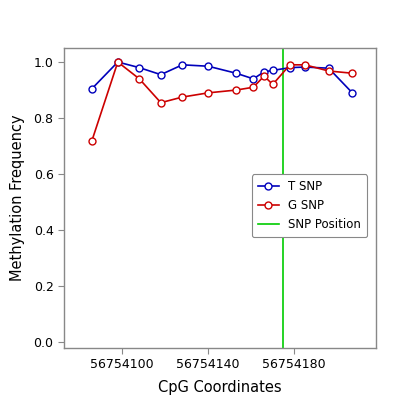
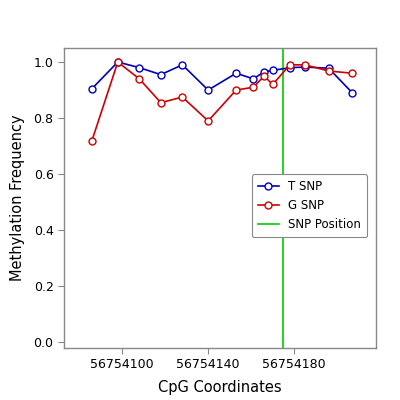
T SNP/56754140: 0.985 -> 0.900
G SNP/56754140: 0.890 -> 0.790
